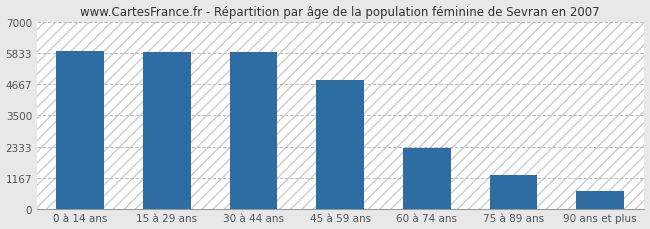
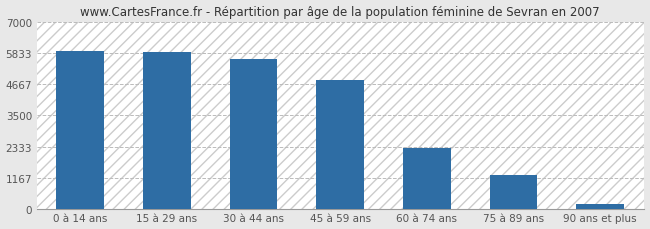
30 à 44 ans: 5850 -> 5600
90 ans et plus: 700 -> 200
